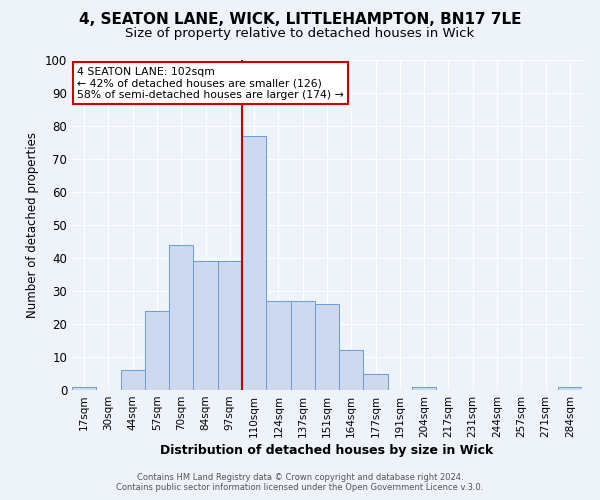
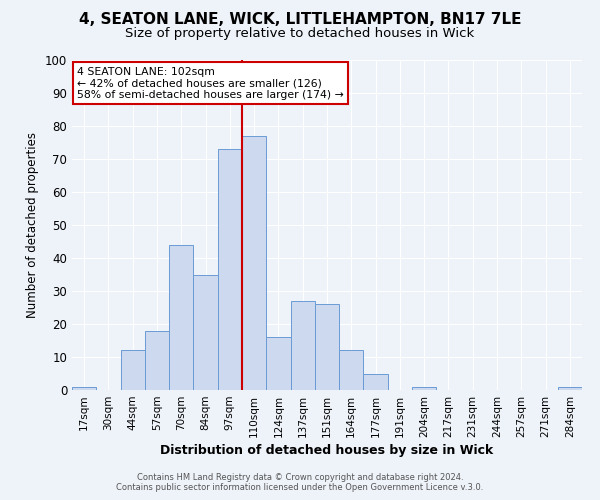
44sqm: 6 -> 12
57sqm: 24 -> 18
84sqm: 39 -> 35
97sqm: 39 -> 73
124sqm: 27 -> 16
